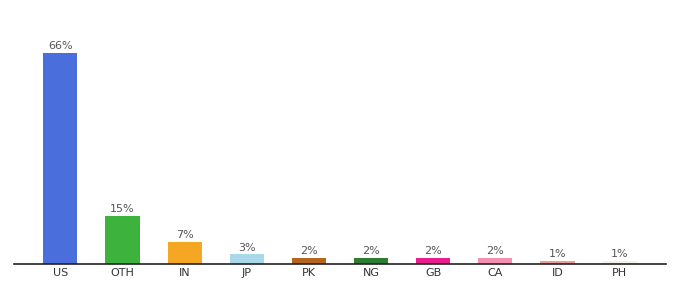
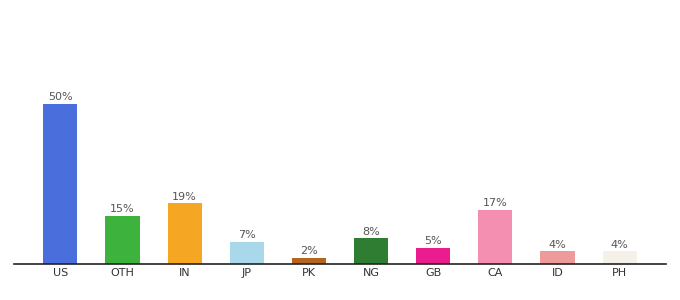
US: 66% -> 50%
IN: 7% -> 19%
JP: 3% -> 7%
NG: 2% -> 8%
GB: 2% -> 5%
CA: 2% -> 17%
ID: 1% -> 4%
PH: 1% -> 4%
